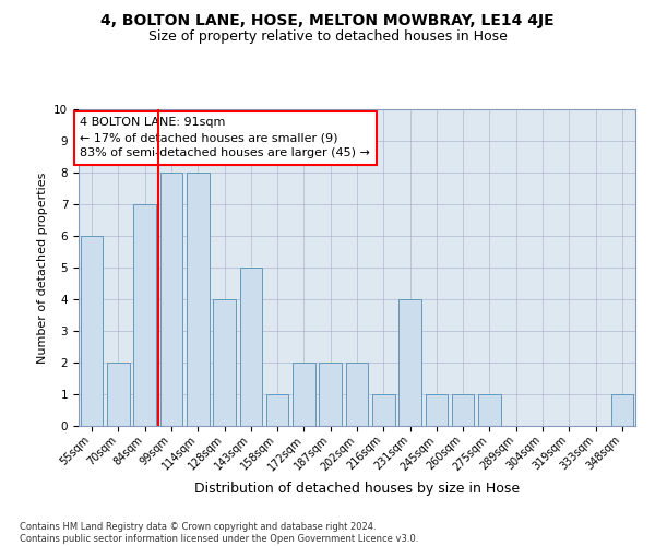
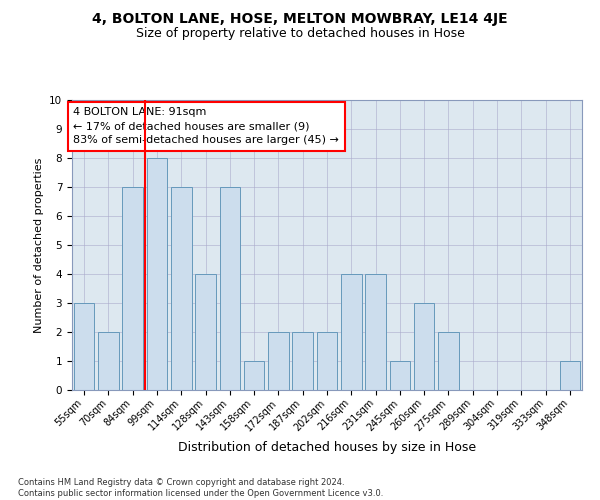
55sqm: 6 -> 3
114sqm: 8 -> 7
143sqm: 5 -> 7
216sqm: 1 -> 4
260sqm: 1 -> 3
275sqm: 1 -> 2
